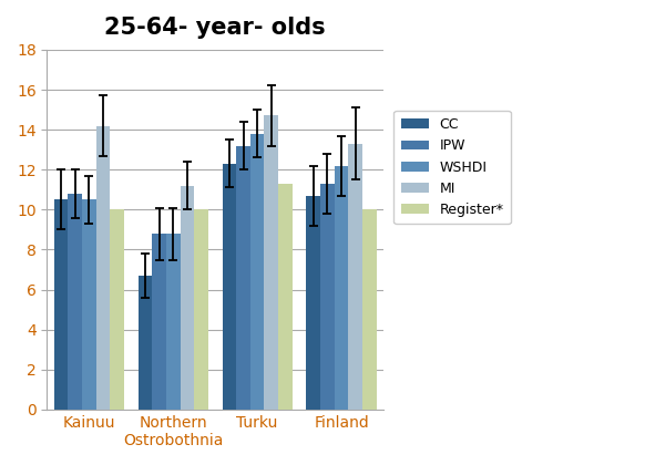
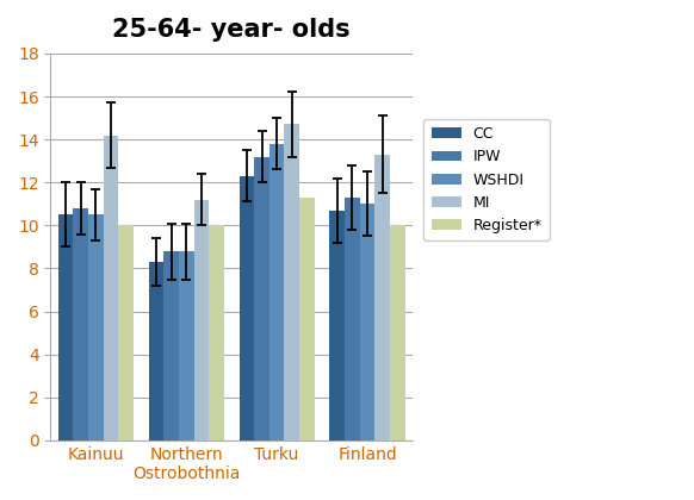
CC/Northern Ostrobothnia: 6.7 -> 8.3
WSHDI/Finland: 12.2 -> 11.0
